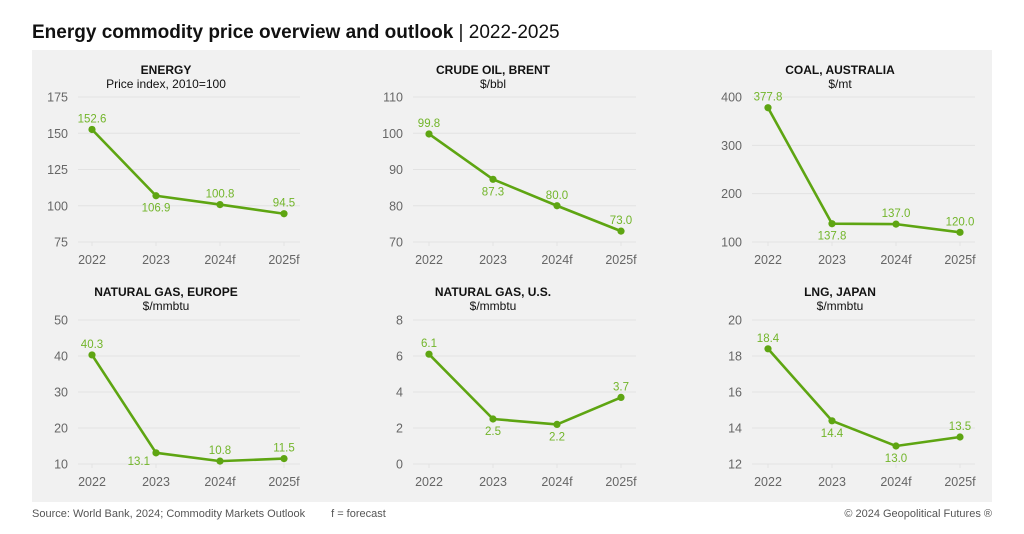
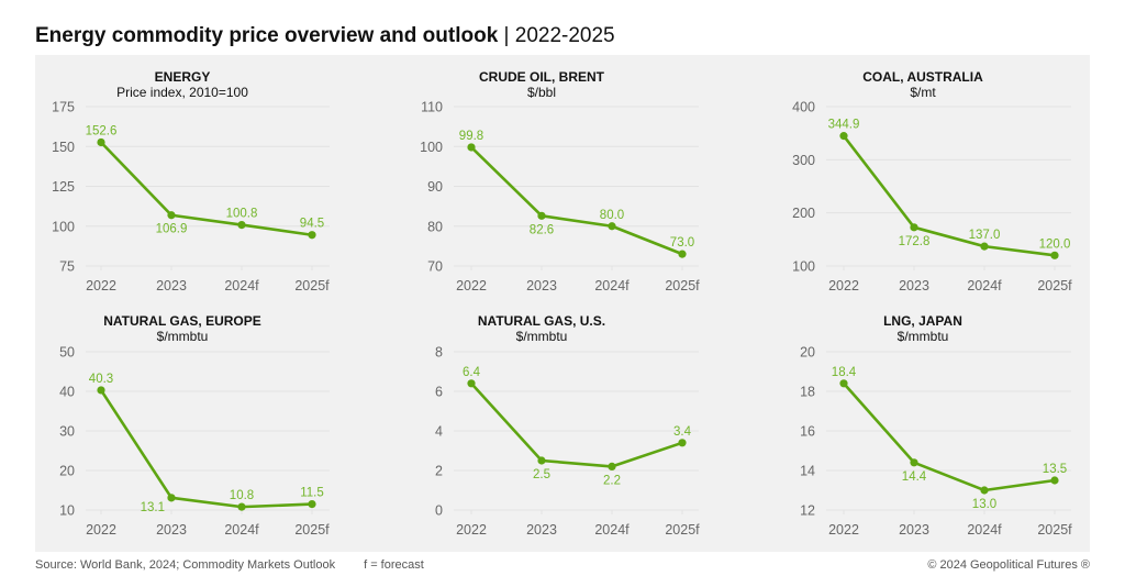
CRUDE OIL, BRENT/2023: 87.3 -> 82.6
COAL, AUSTRALIA/2022: 377.8 -> 344.9
COAL, AUSTRALIA/2023: 137.8 -> 172.8
NATURAL GAS, U.S./2022: 6.1 -> 6.4
NATURAL GAS, U.S./2025f: 3.7 -> 3.4
